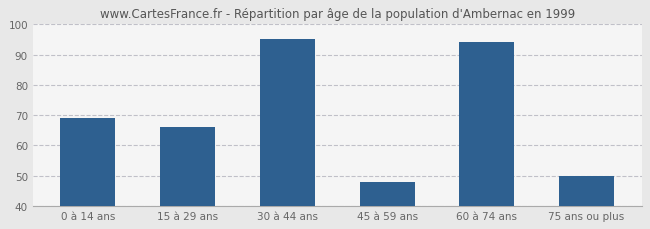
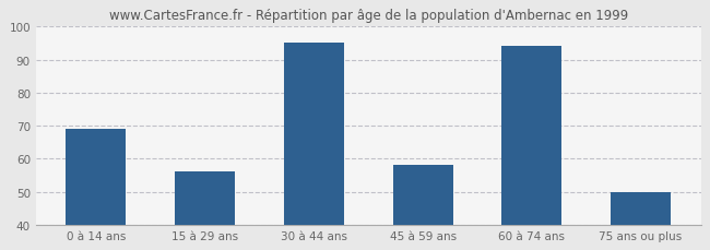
15 à 29 ans: 66 -> 56
45 à 59 ans: 48 -> 58
